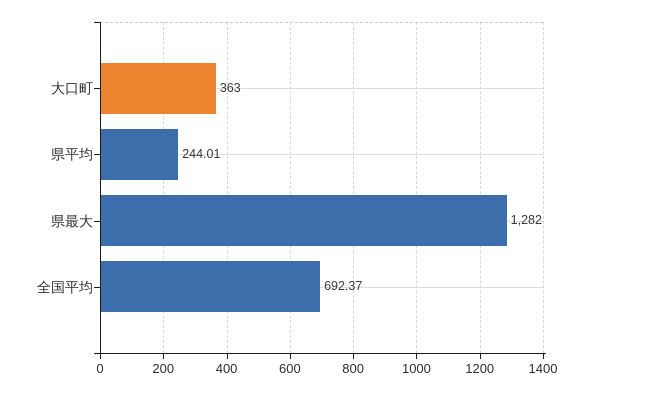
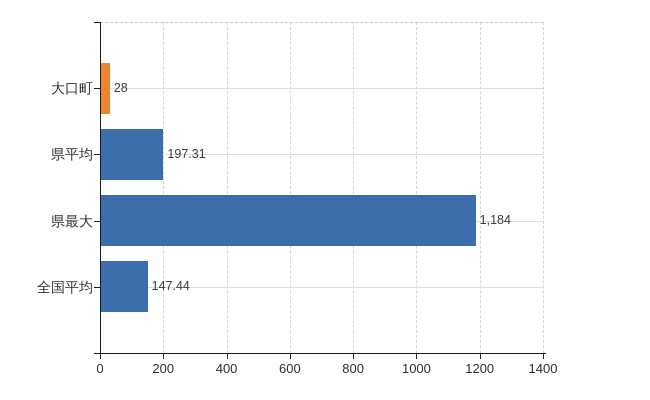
大口町: 363 -> 28
県平均: 244.01 -> 197.31
県最大: 1,282 -> 1,184
全国平均: 692.37 -> 147.44
